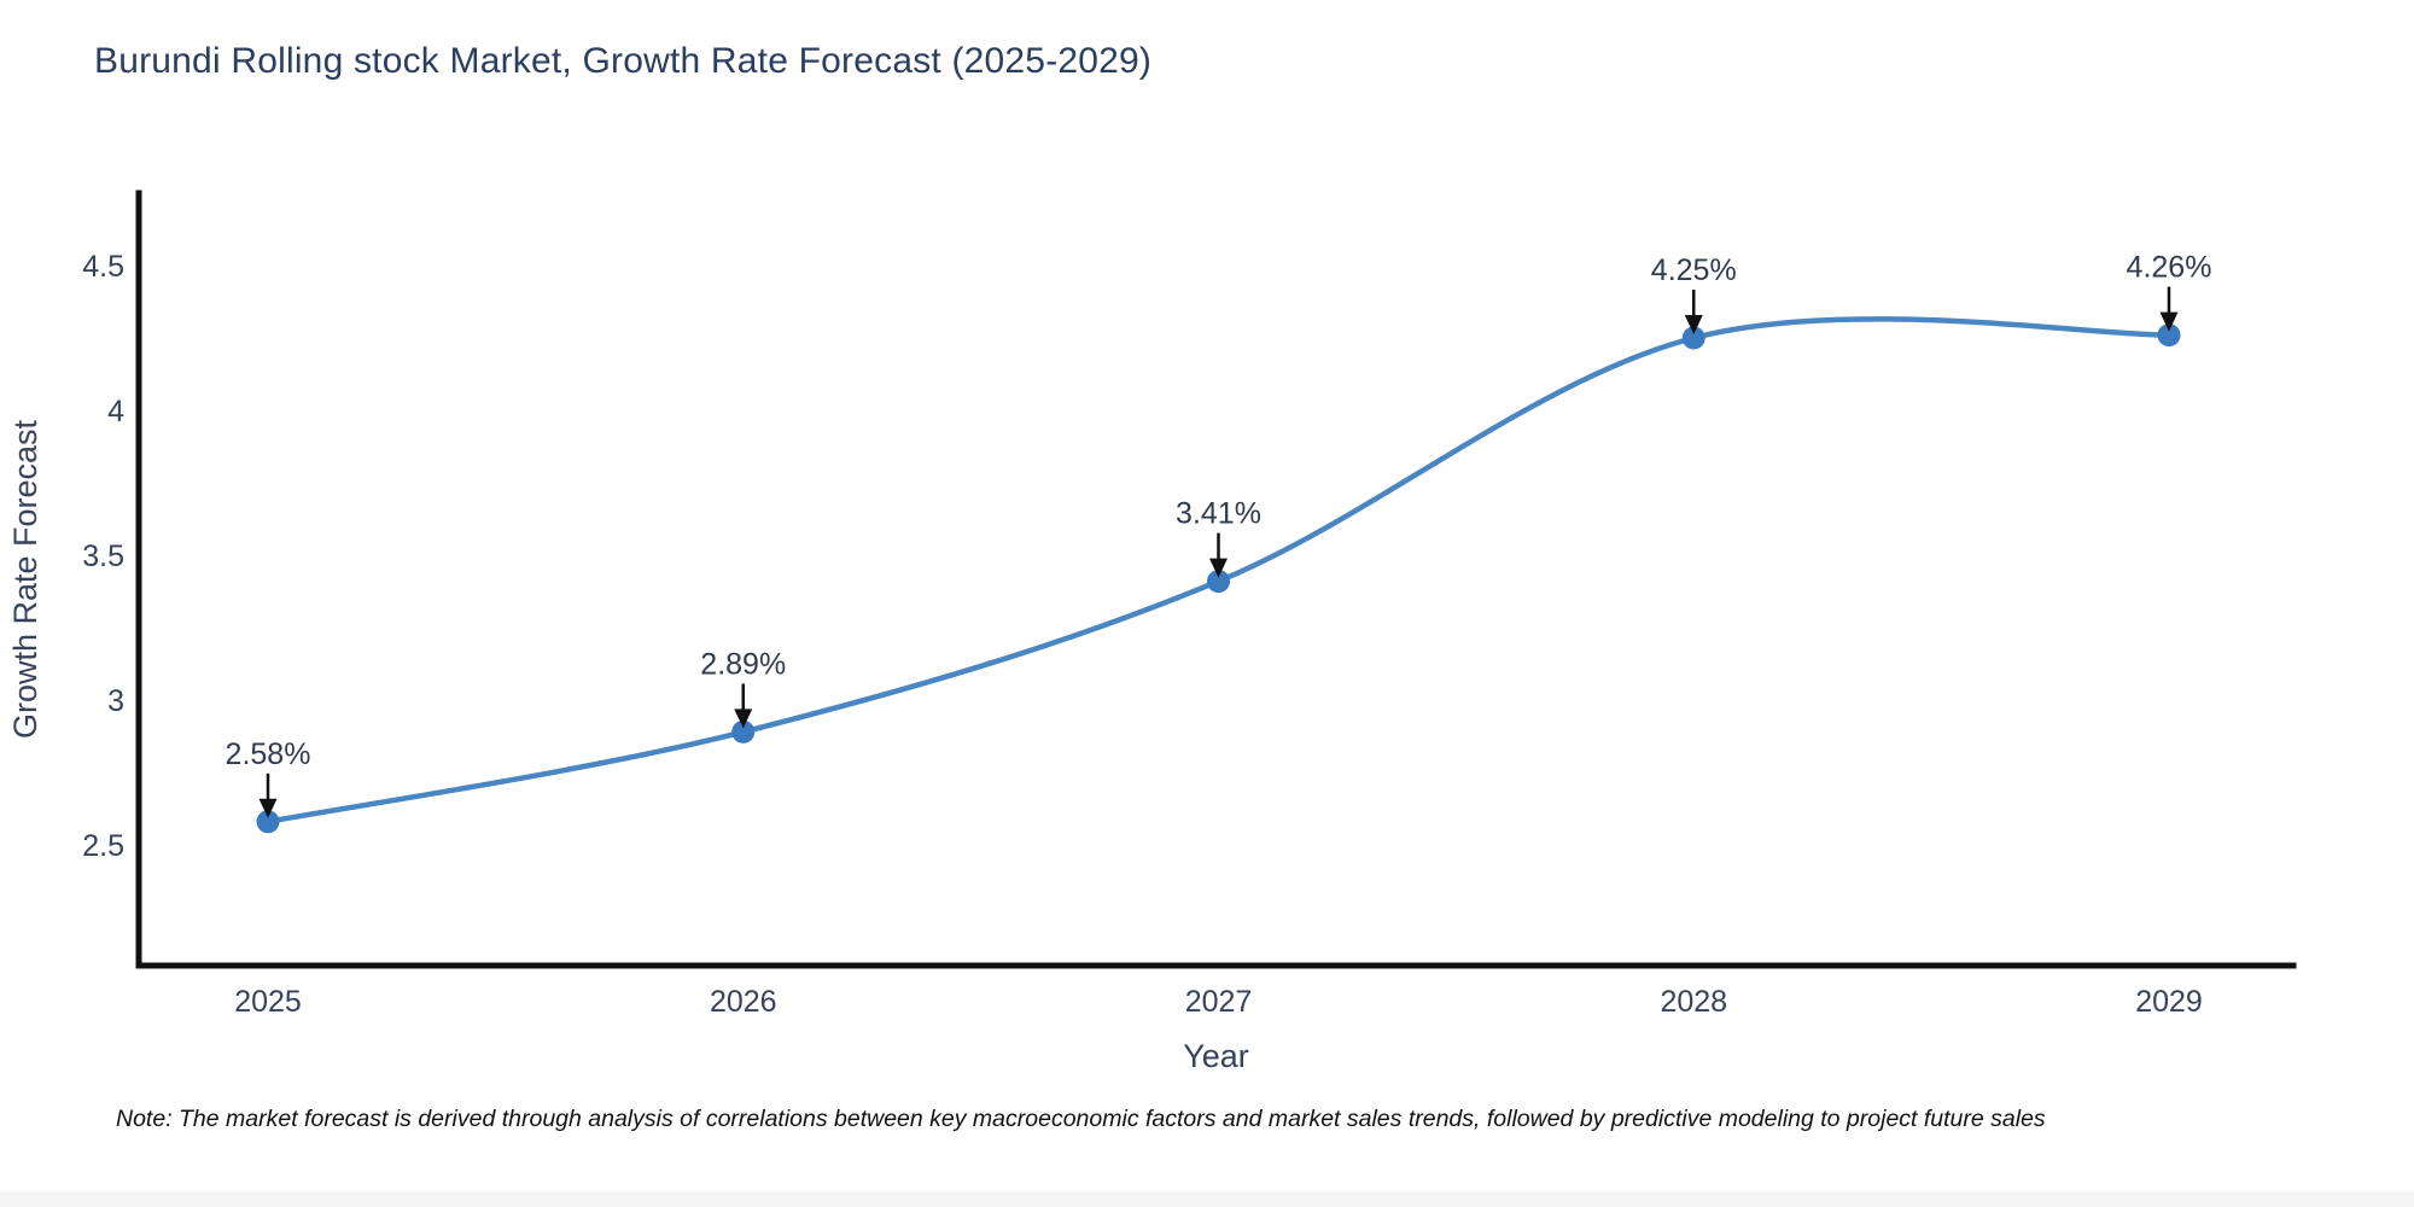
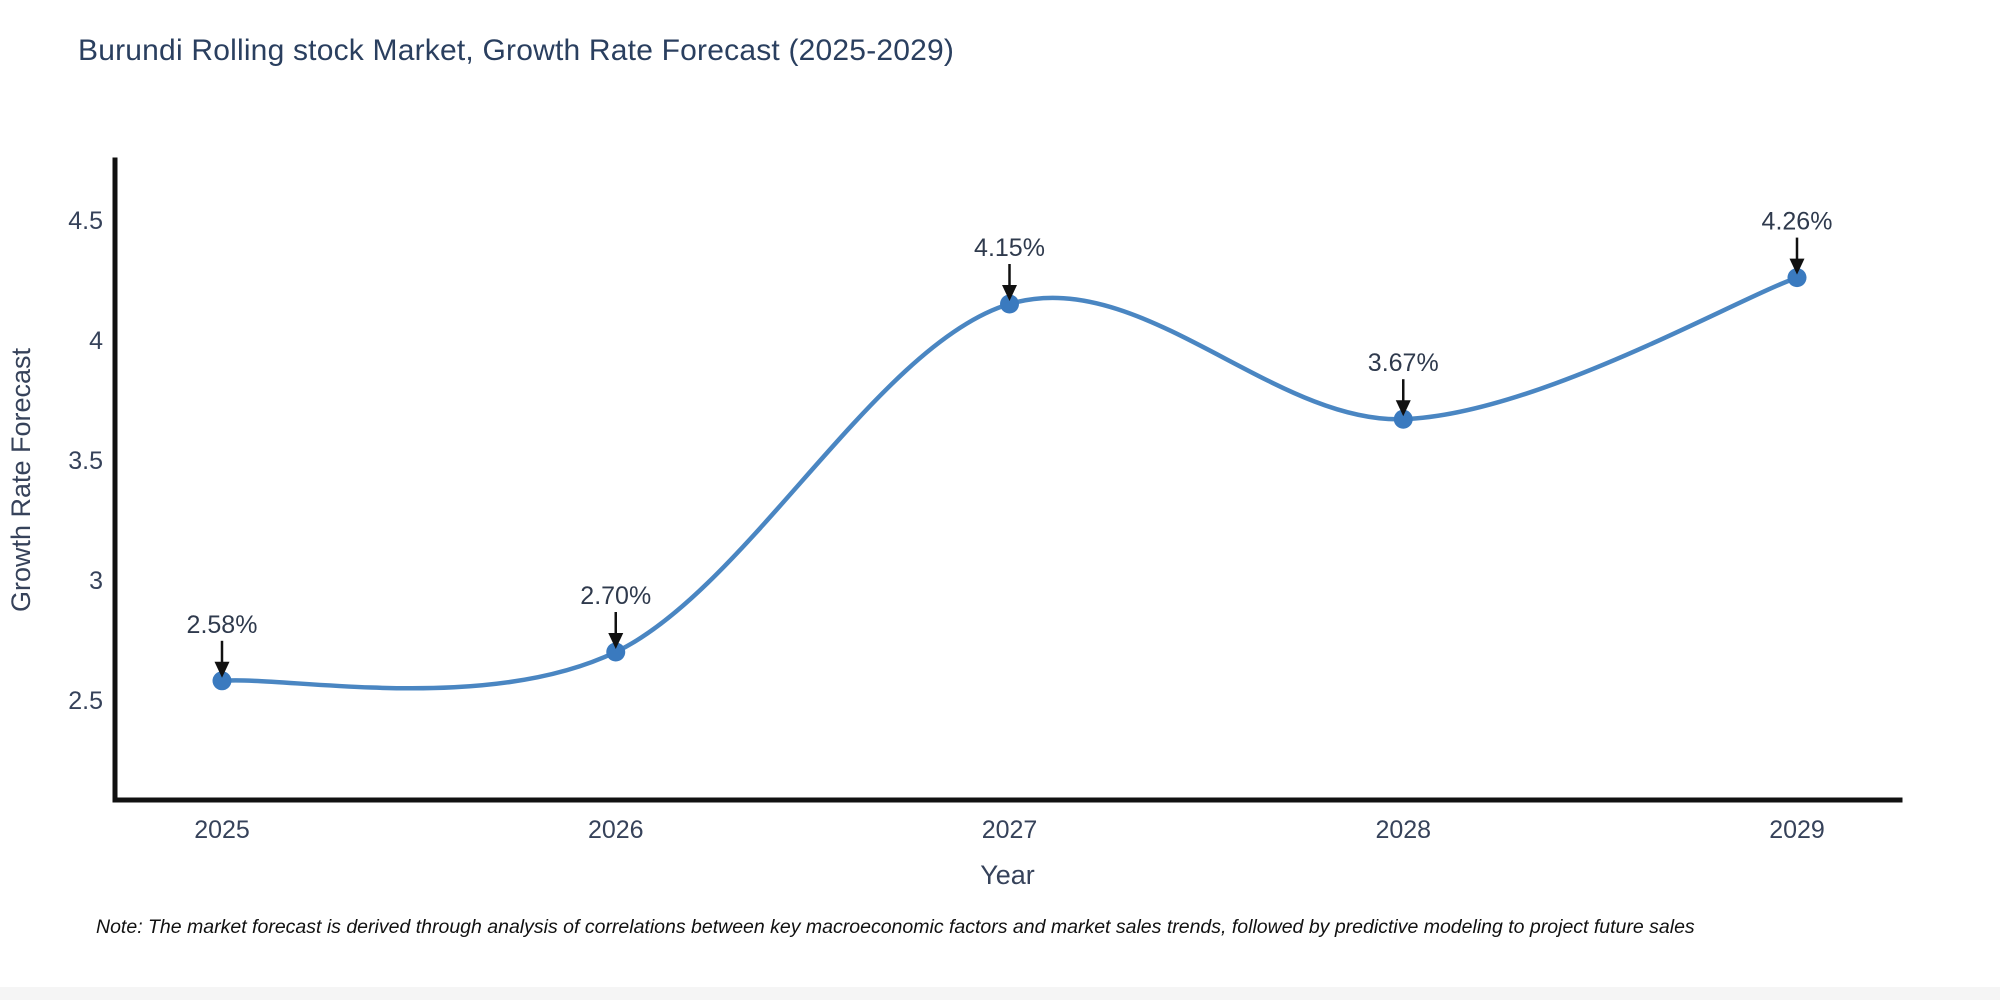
2026: 2.89% -> 2.70%
2027: 3.41% -> 4.15%
2028: 4.25% -> 3.67%
